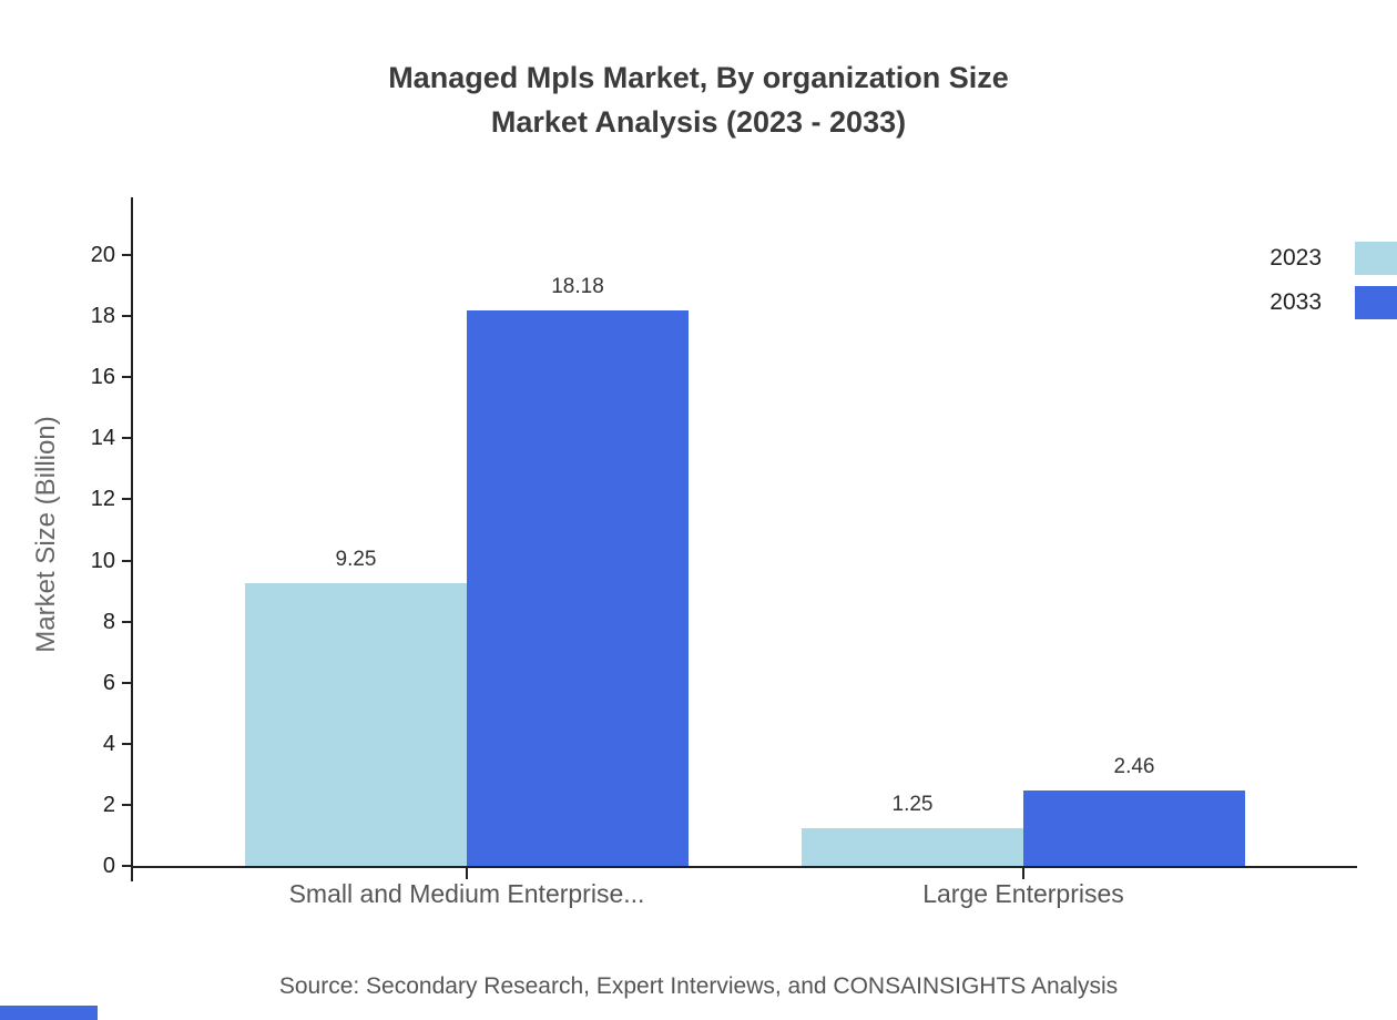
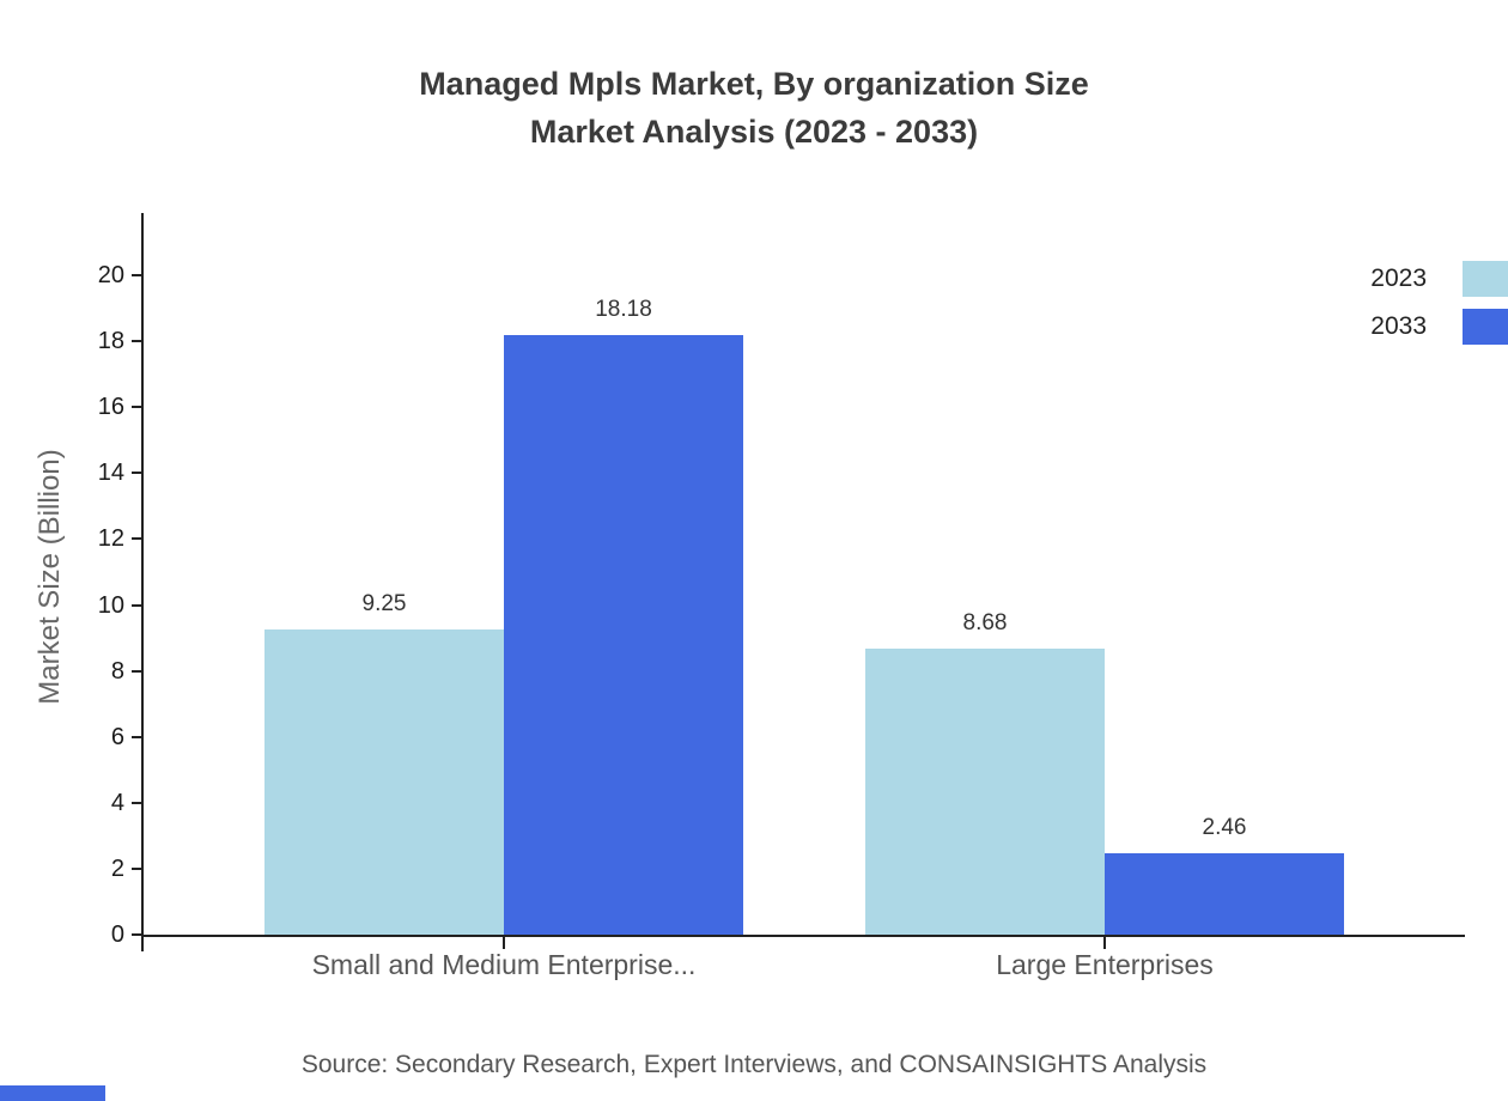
2023/Large Enterprises: 1.25 -> 8.68
